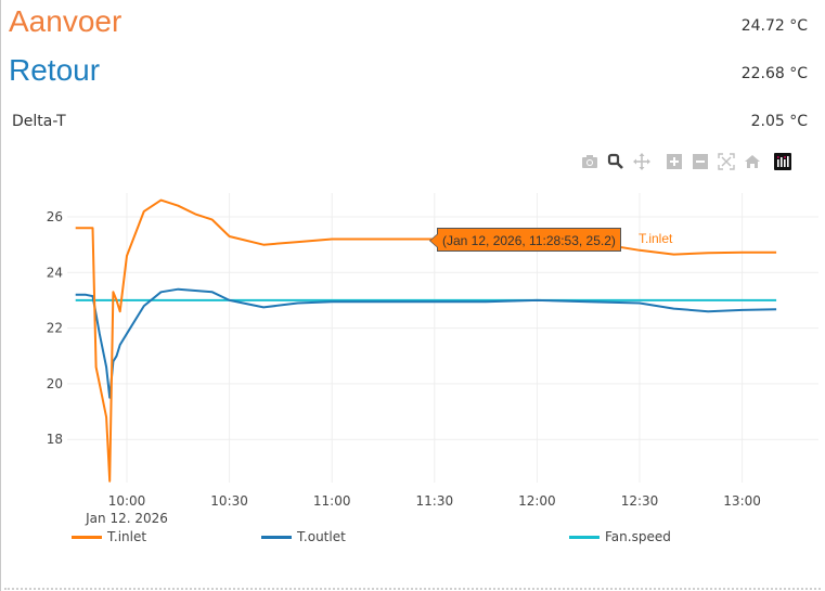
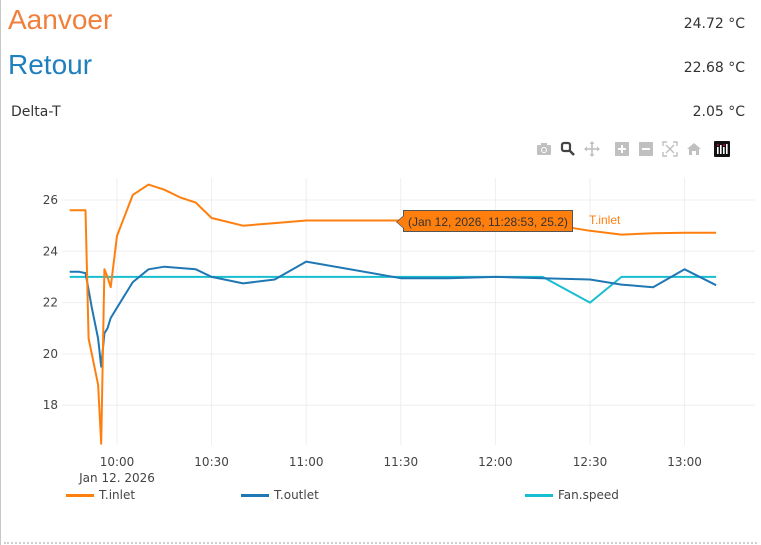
T.outlet/11:00: 22.9 -> 23.6
Fan.speed/12:30: 23 -> 22
T.outlet/13:00: 22.6 -> 23.3
